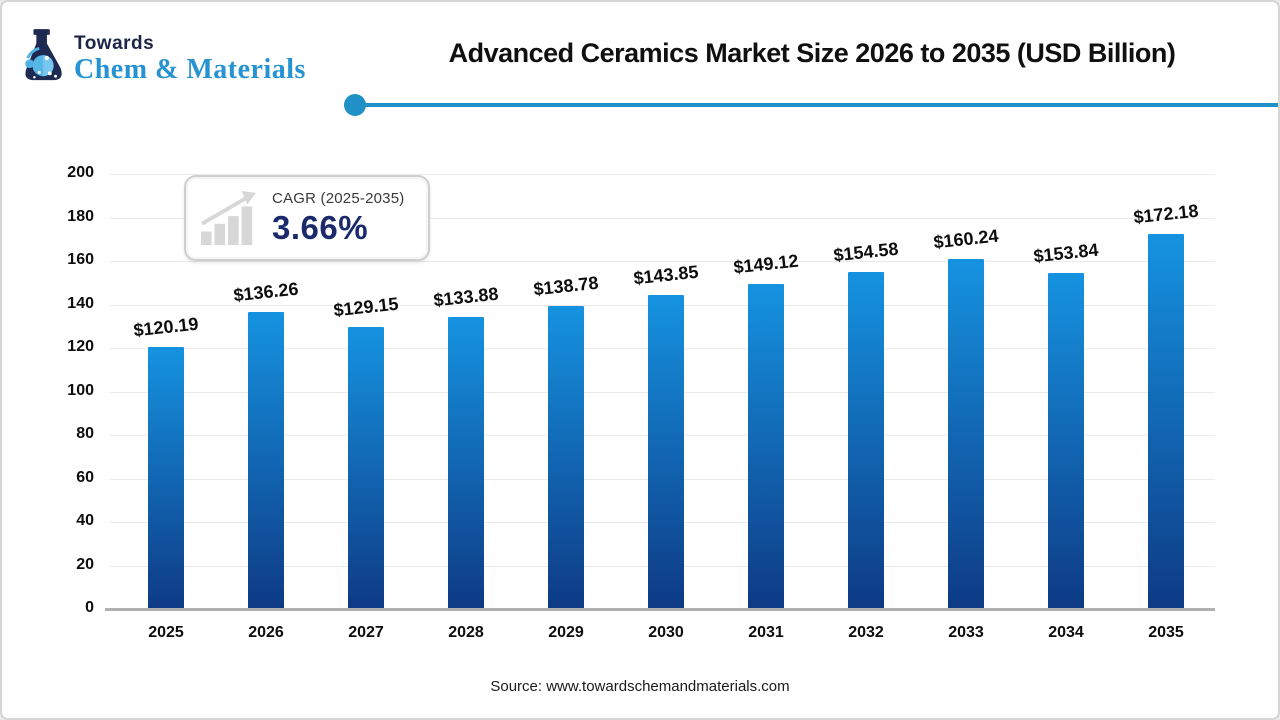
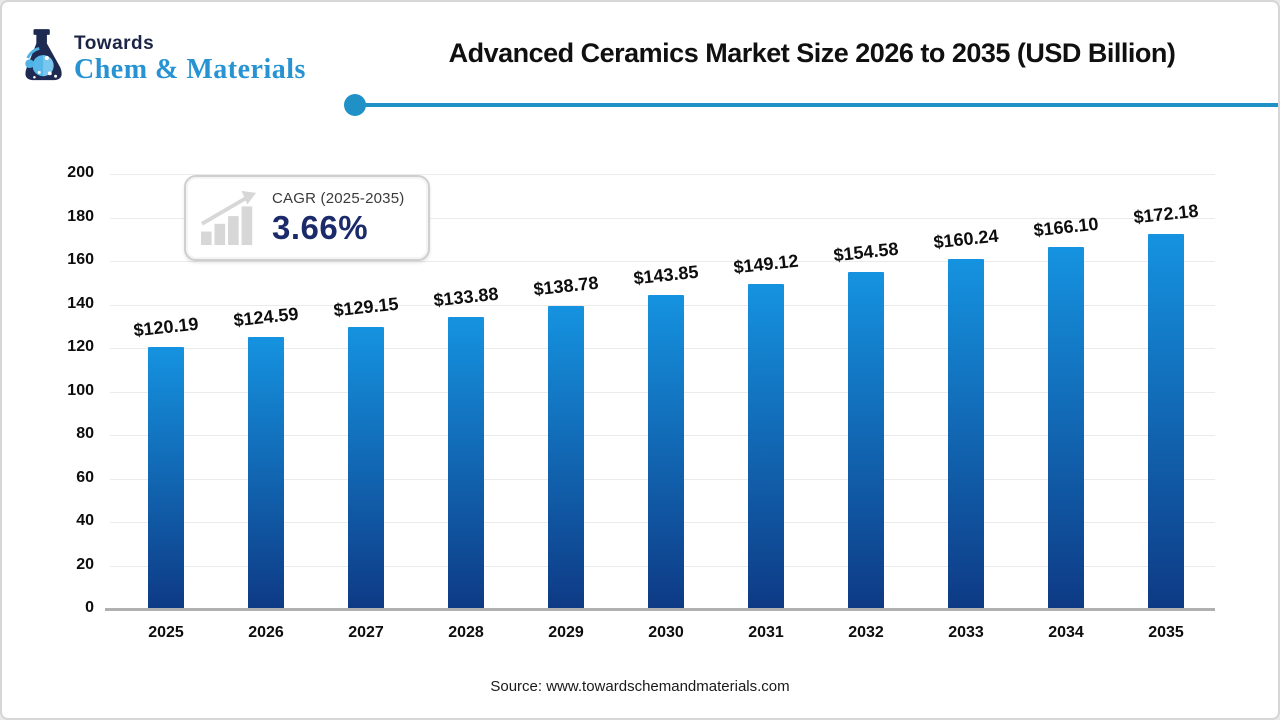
2026: $136.26 -> $124.59
2034: $153.84 -> $166.10
